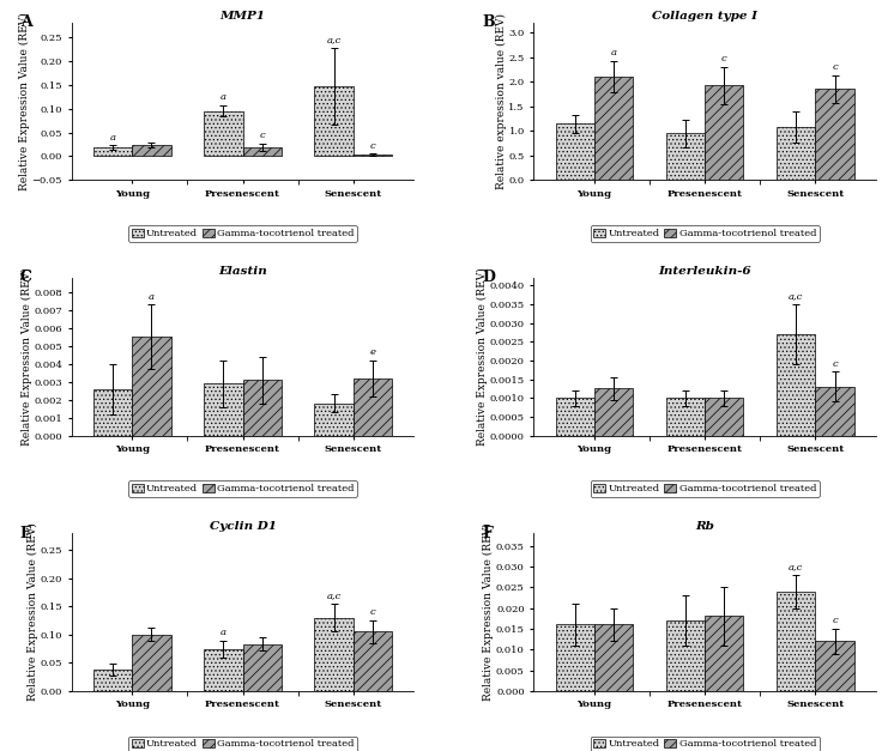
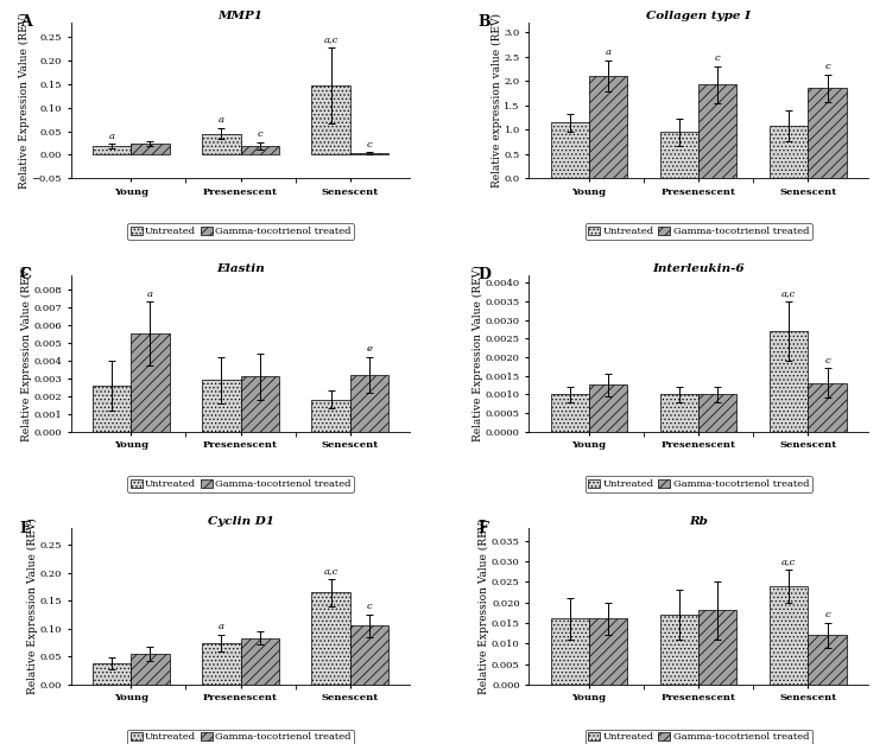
MMP1/Untreated/Presenescent: 0.095 -> 0.045
Cyclin D1/Gamma-tocotrienol treated/Young: 0.100 -> 0.055
Cyclin D1/Untreated/Senescent: 0.130 -> 0.165
